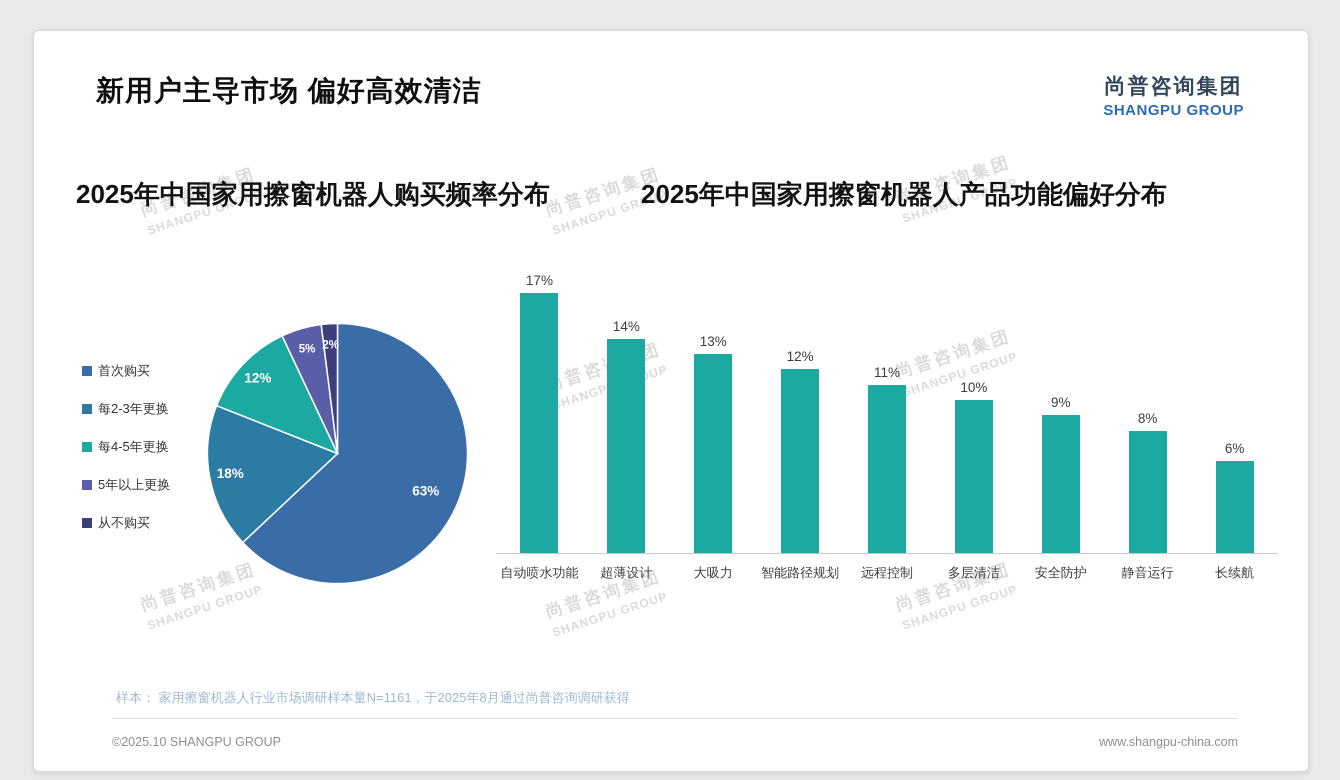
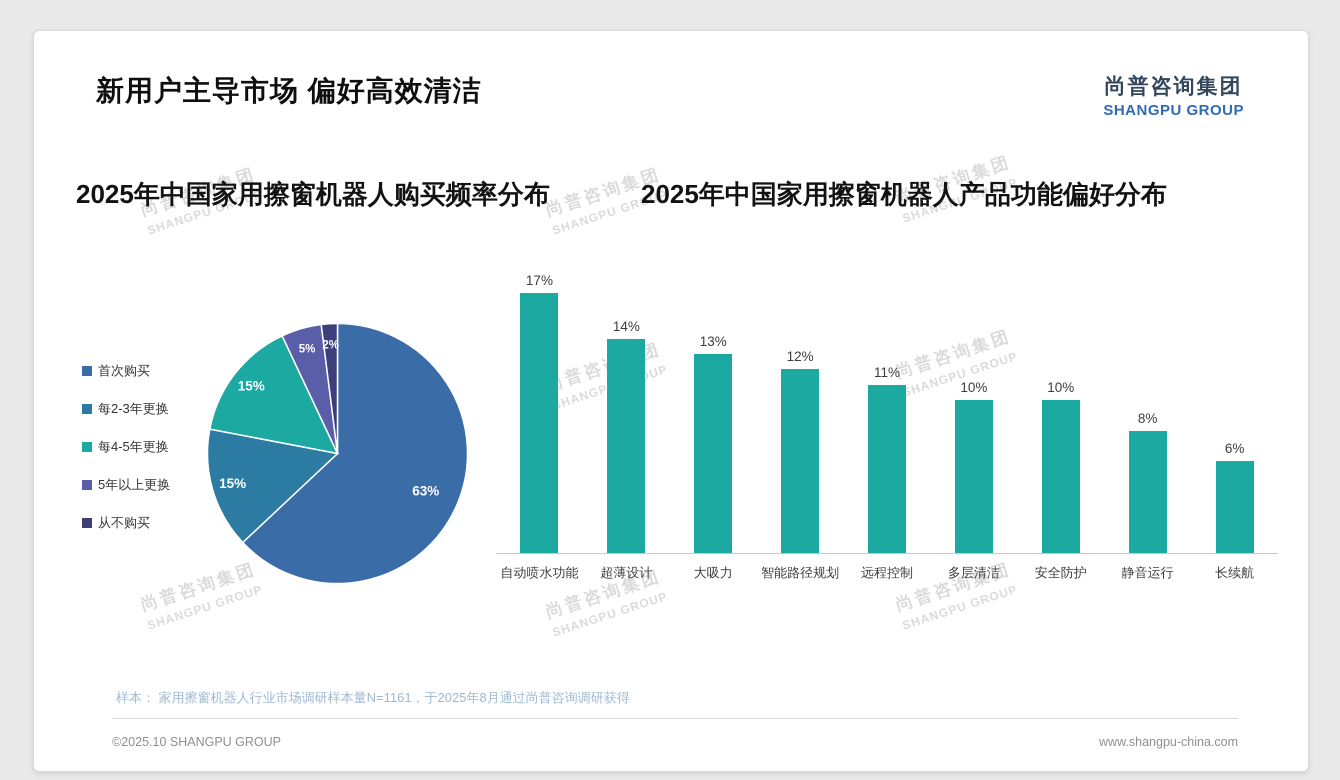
2025年中国家用擦窗机器人购买频率分布/每2-3年更换: 18% -> 15%
2025年中国家用擦窗机器人购买频率分布/每4-5年更换: 12% -> 15%
2025年中国家用擦窗机器人产品功能偏好分布/安全防护: 9% -> 10%
